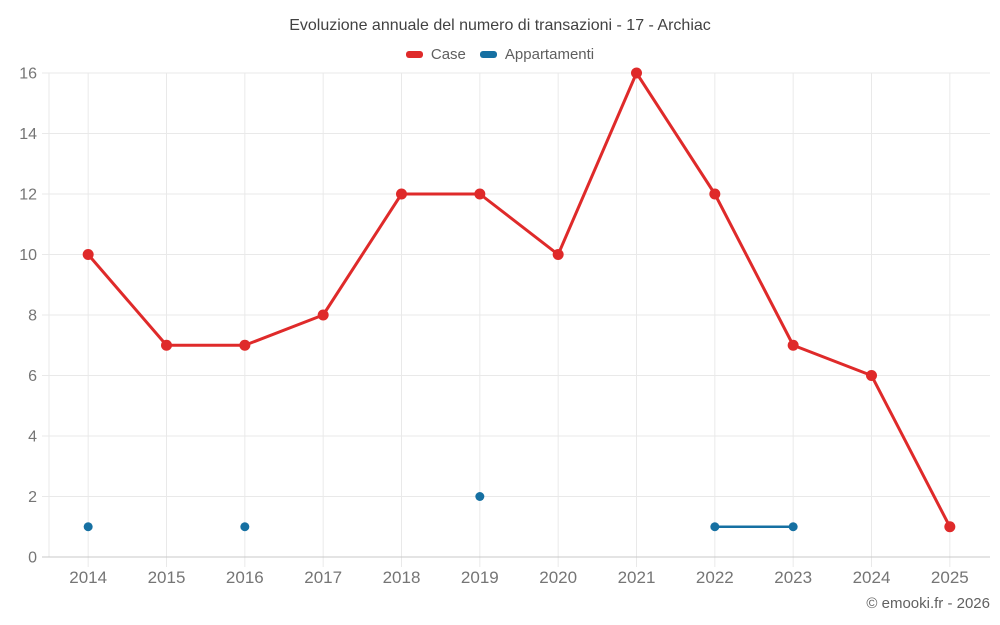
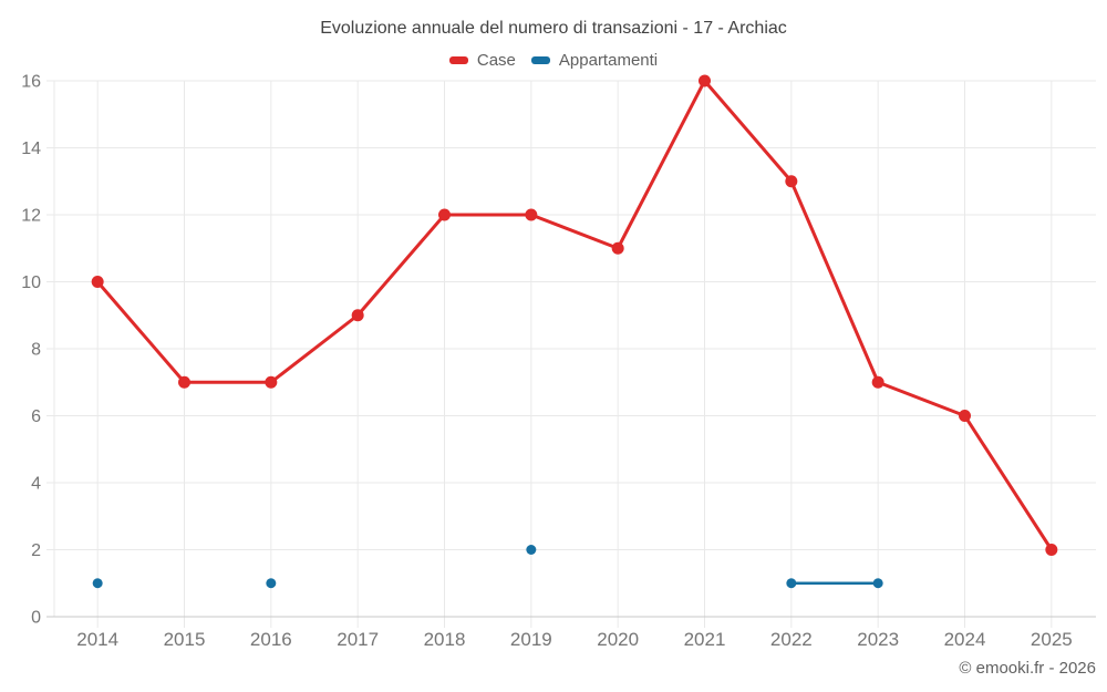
Case/2017: 8 -> 9
Case/2020: 10 -> 11
Case/2022: 12 -> 13
Case/2025: 1 -> 2
